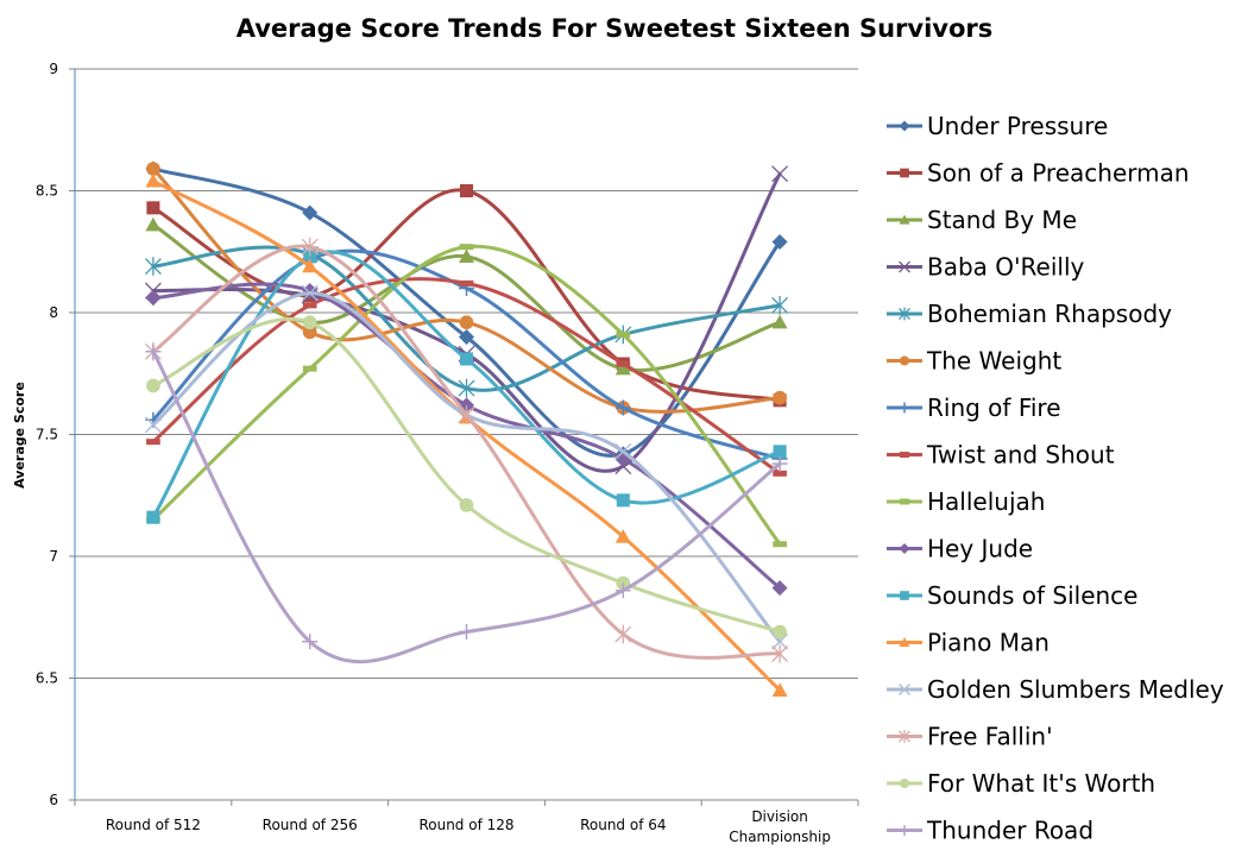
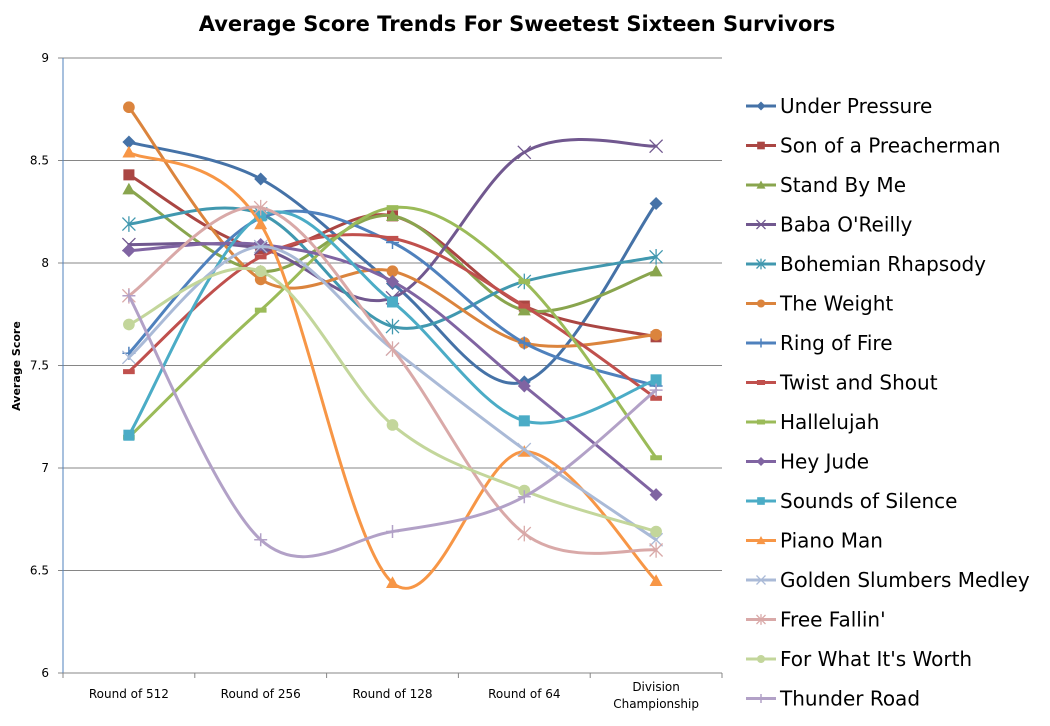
The Weight/Round of 512: 8.59 -> 8.76
Son of a Preacherman/Round of 128: 8.50 -> 8.23
Hey Jude/Round of 128: 7.62 -> 7.91
Piano Man/Round of 128: 7.57 -> 6.44
Baba O'Reilly/Round of 64: 7.37 -> 8.54
Golden Slumbers Medley/Round of 64: 7.43 -> 7.09
